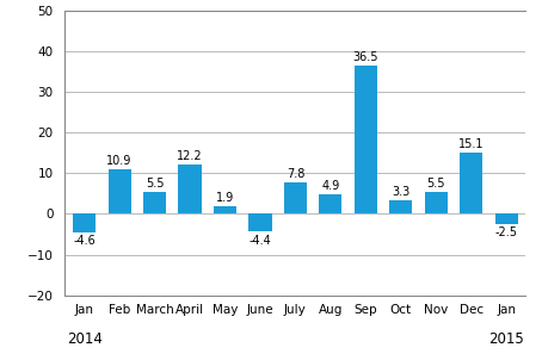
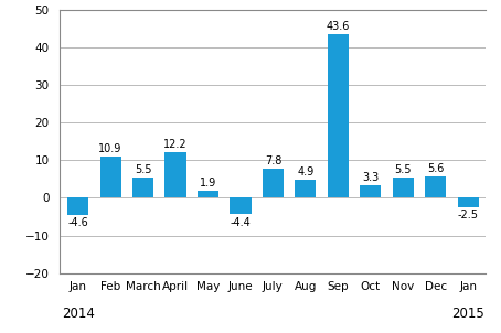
Sep: 36.5 -> 43.6
Dec: 15.1 -> 5.6
